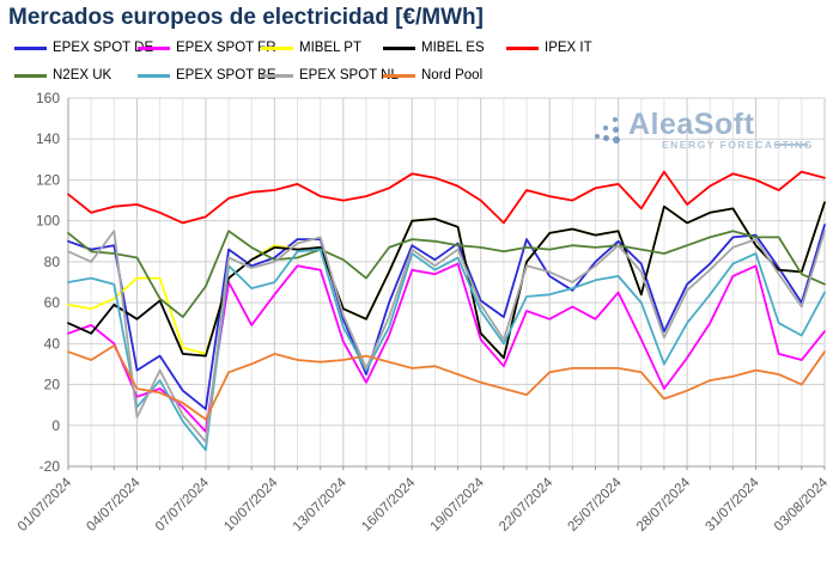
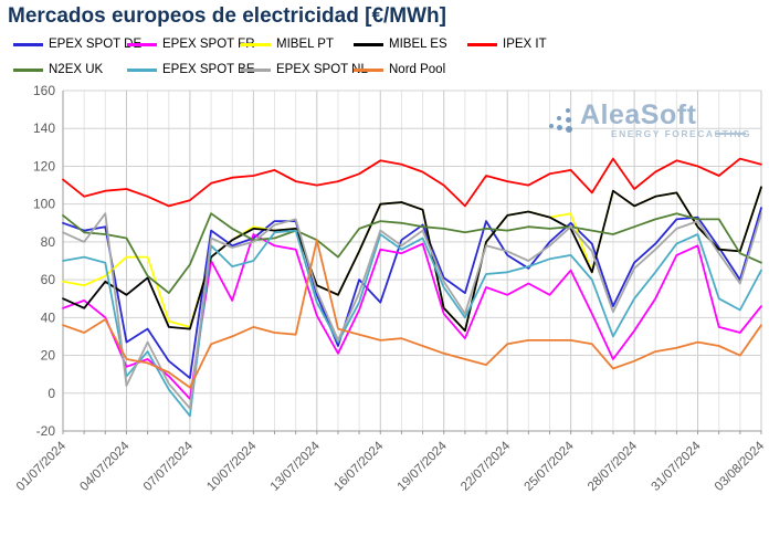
EPEX SPOT FR/10/07/2024: 64 -> 84
Nord Pool/13/07/2024: 32 -> 81
EPEX SPOT DE/16/07/2024: 88 -> 48
MIBEL ES/25/07/2024: 95 -> 87
